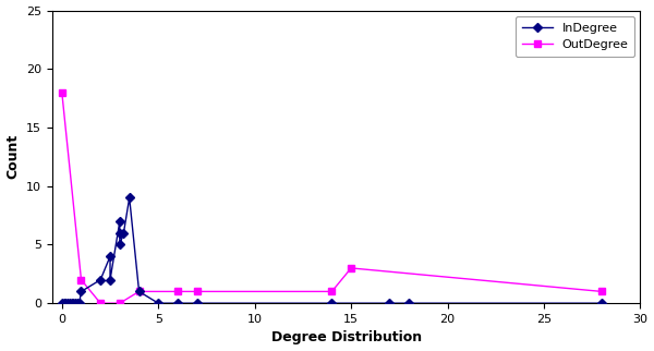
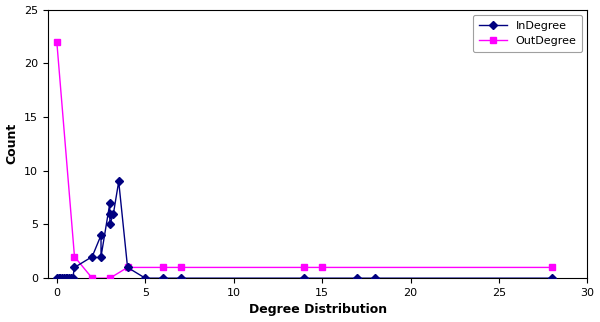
OutDegree/0: 18 -> 22
OutDegree/15: 3 -> 1
